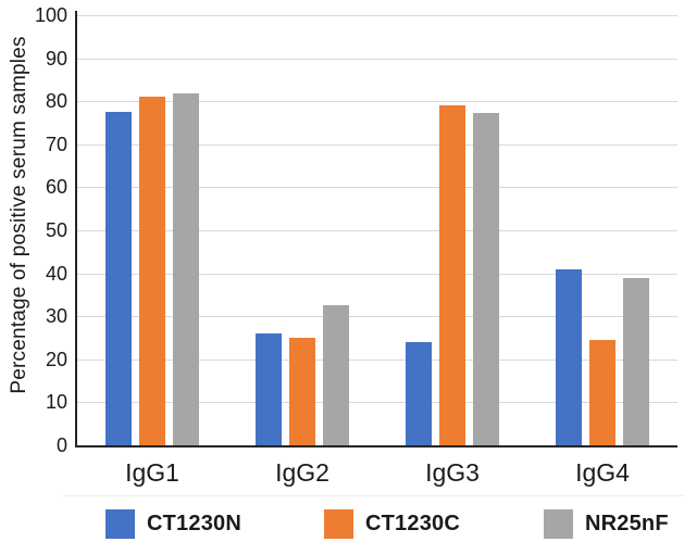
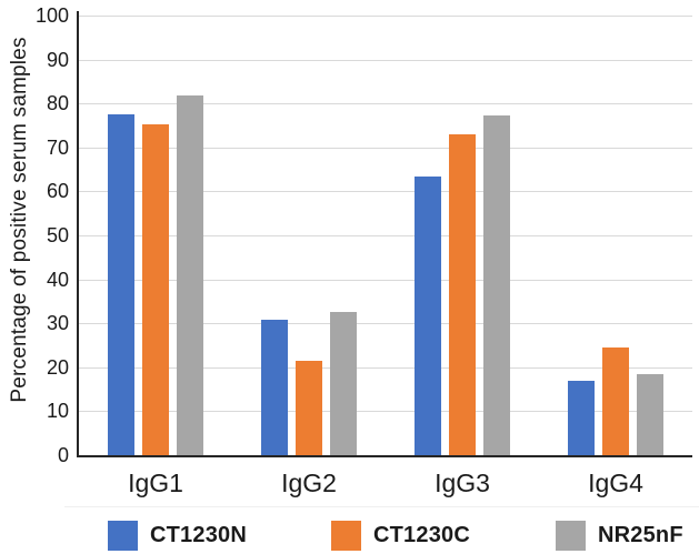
CT1230C/IgG1: 81 -> 75
CT1230N/IgG2: 26 -> 31
CT1230C/IgG2: 25 -> 21
CT1230N/IgG3: 24 -> 64
CT1230C/IgG3: 79 -> 73
CT1230N/IgG4: 41 -> 17
NR25nF/IgG4: 39 -> 18
